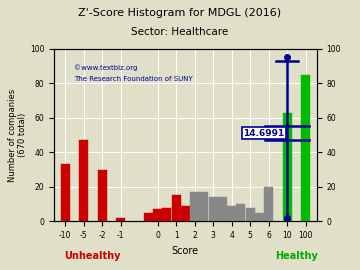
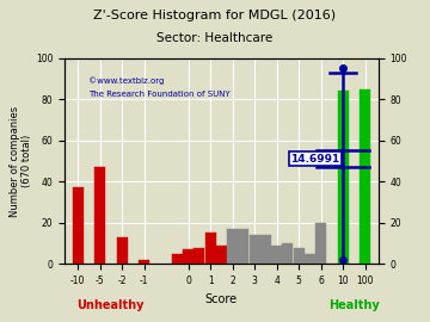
-10: 33 -> 37
-2: 30 -> 13
10: 63 -> 84
